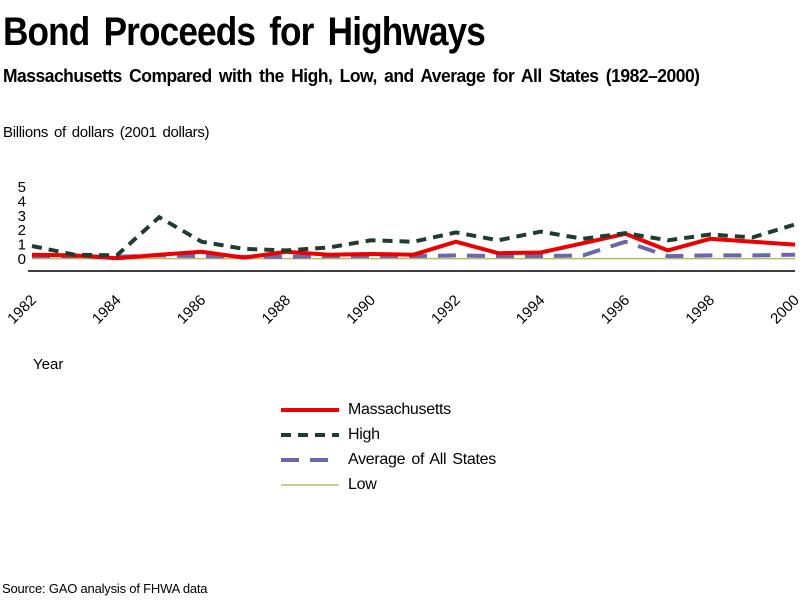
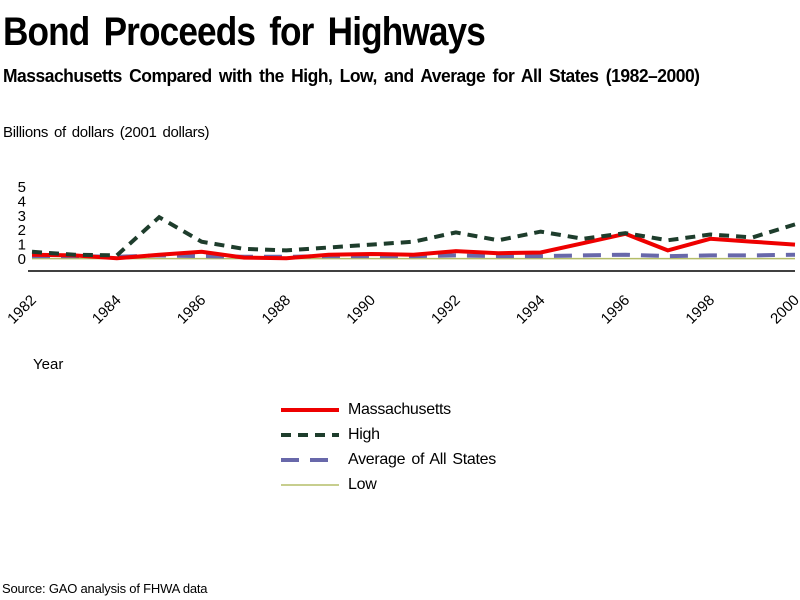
High/1982: 0.9 -> 0.5
Massachusetts/1988: 0.5 -> 0.1
High/1990: 1.3 -> 1.0
Massachusetts/1992: 1.2 -> 0.6
Average of All States/1996: 1.2 -> 0.3
